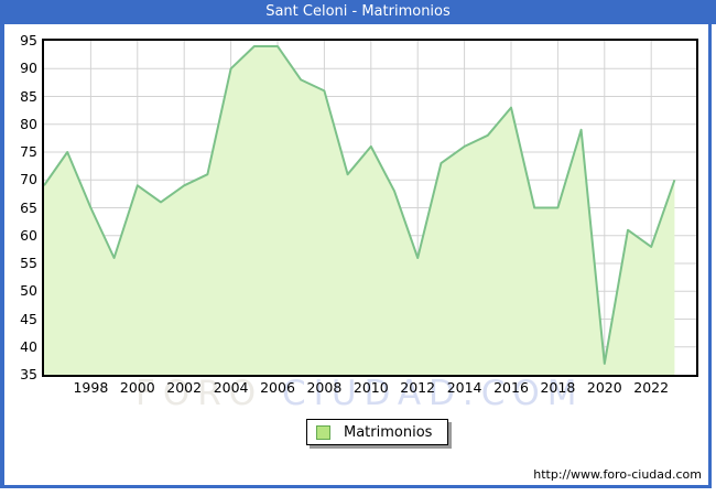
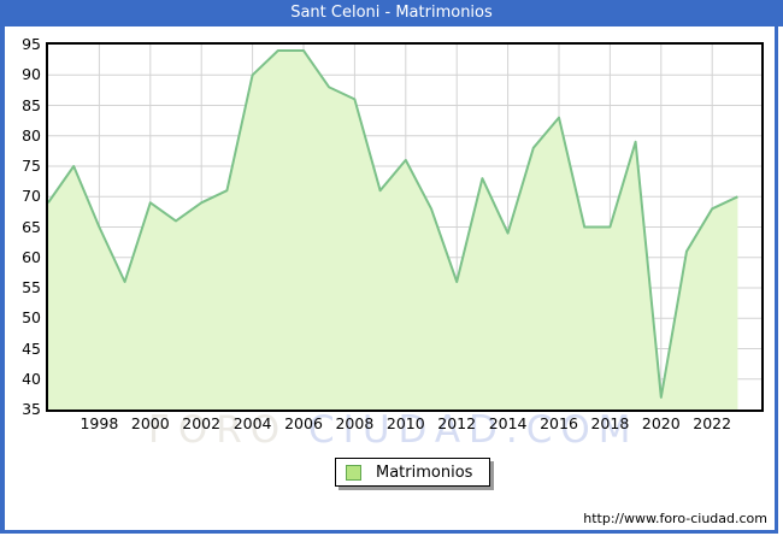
2014: 76 -> 64
2022: 58 -> 68
